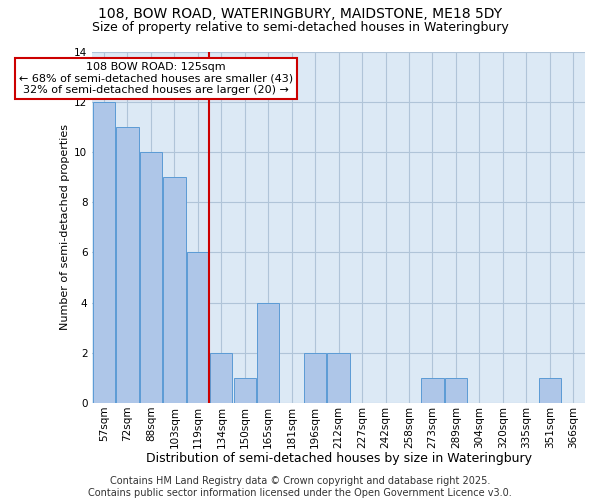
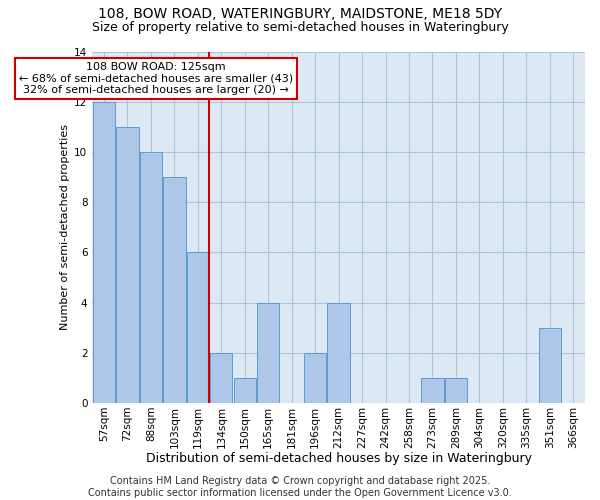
212sqm: 2 -> 4
351sqm: 1 -> 3
